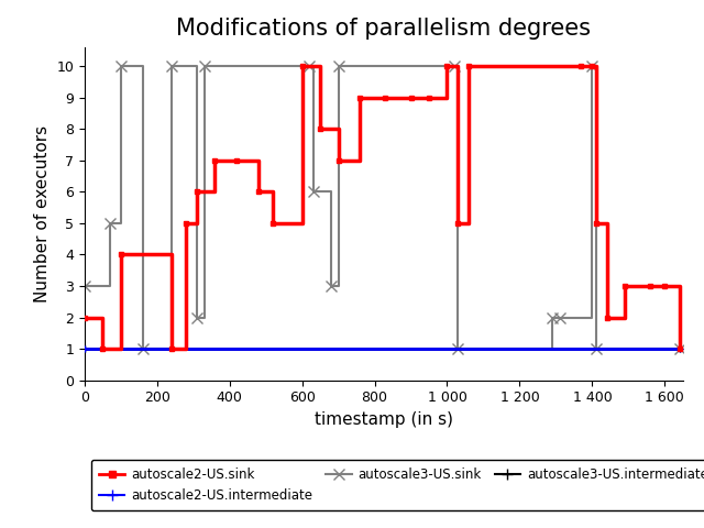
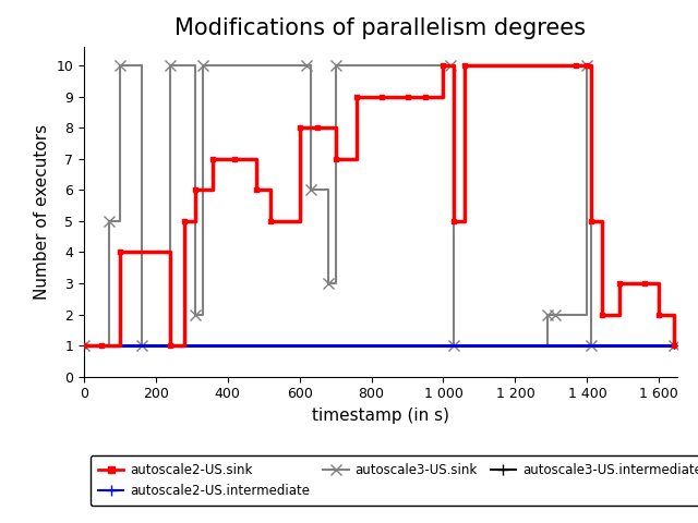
autoscale2-US.sink/0: 2 -> 1
autoscale3-US.sink/0: 3 -> 1
autoscale2-US.sink/600: 10 -> 8
autoscale2-US.sink/1 600: 3 -> 2
